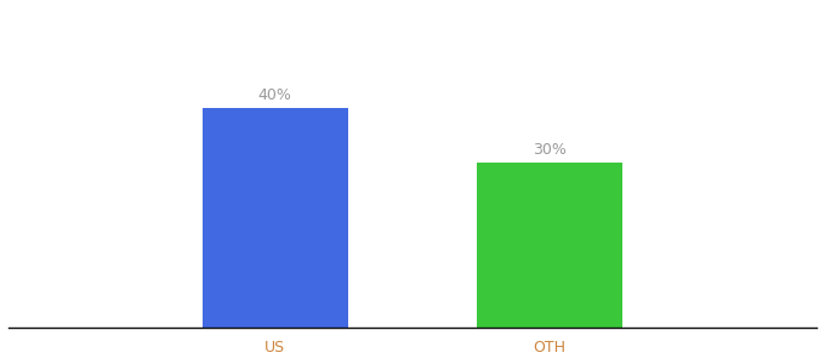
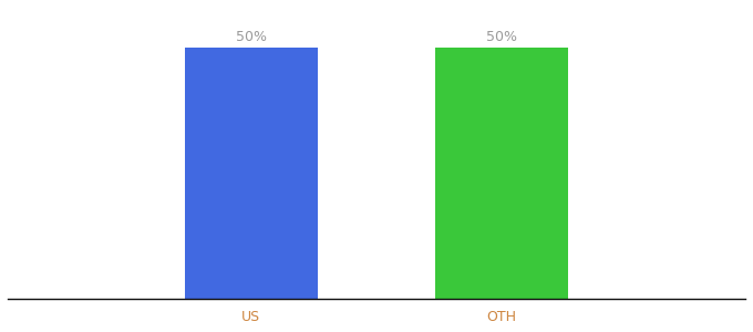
US: 40% -> 50%
OTH: 30% -> 50%
